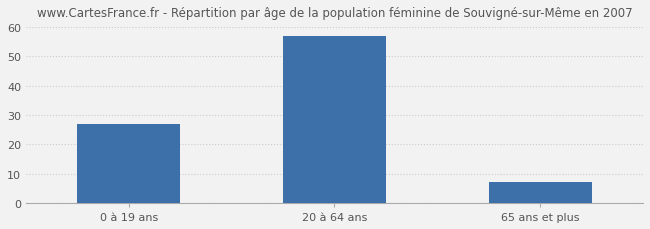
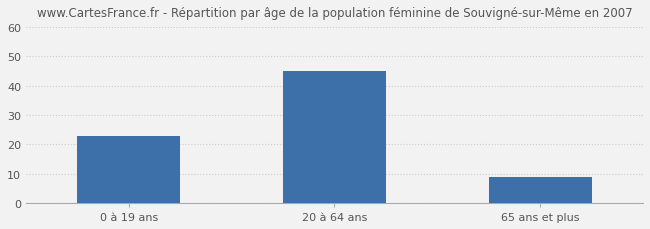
0 à 19 ans: 27 -> 23
20 à 64 ans: 57 -> 45
65 ans et plus: 7 -> 9
